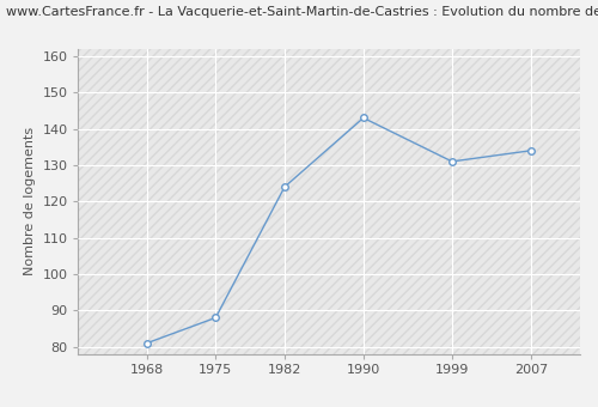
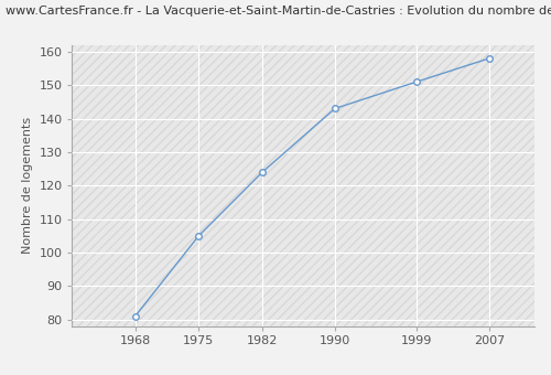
1975: 88 -> 105
1999: 131 -> 151
2007: 134 -> 158
